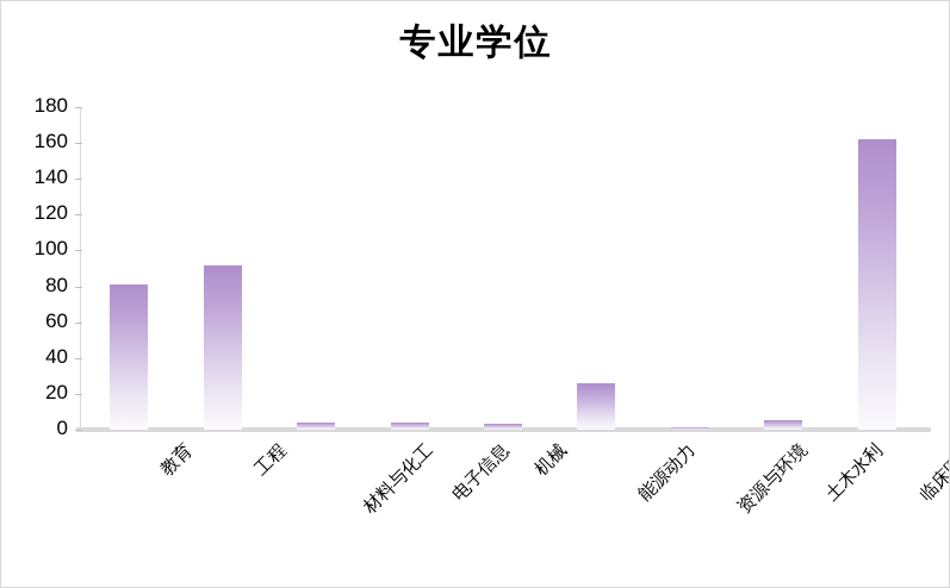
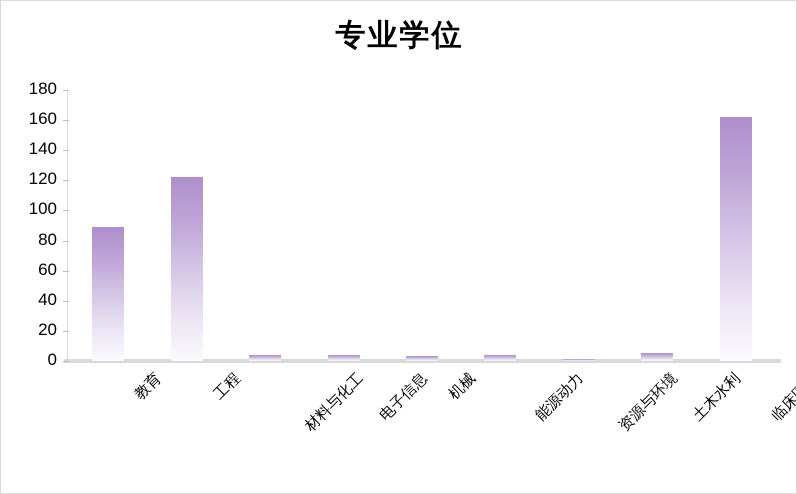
教育: 81 -> 89
工程: 92 -> 122
能源动力: 26 -> 4
